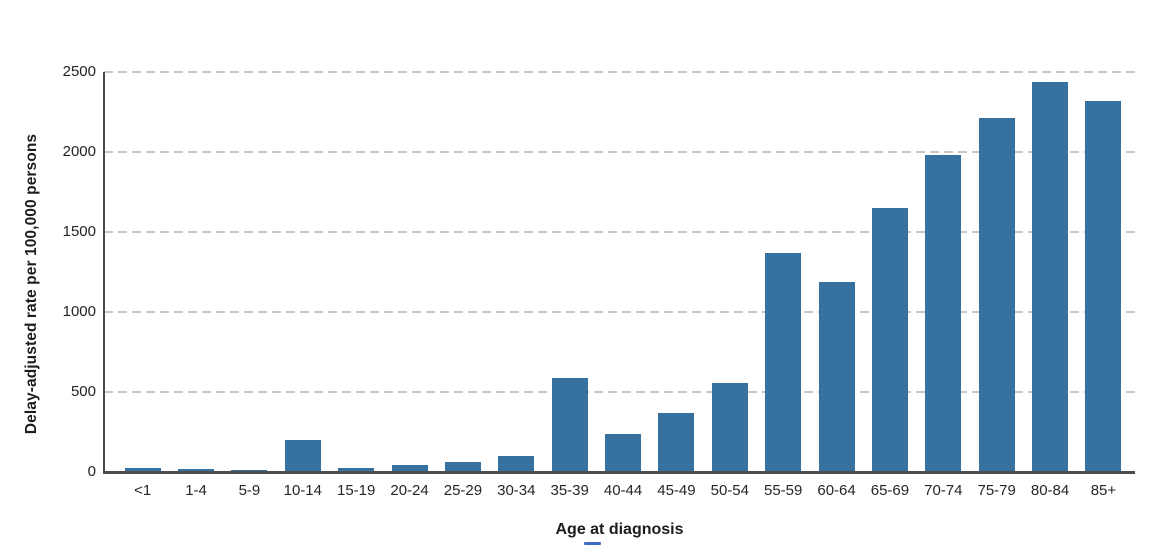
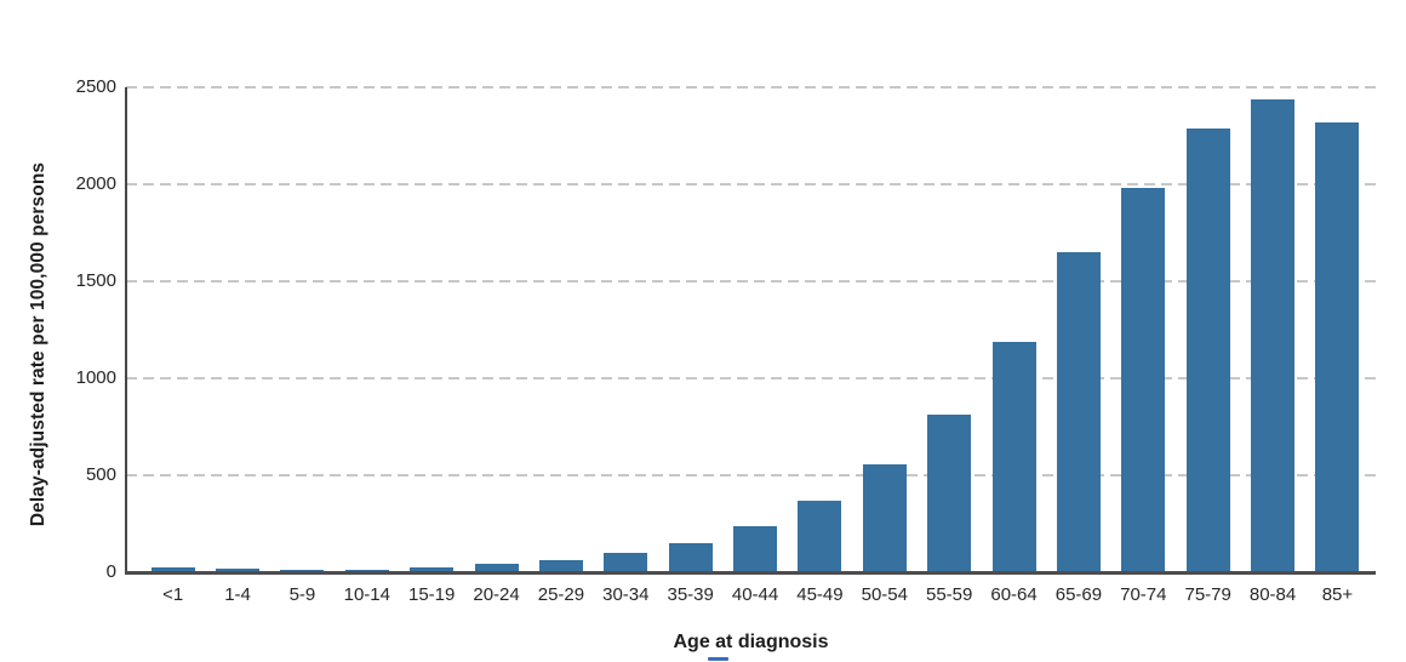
10-14: 200 -> 20
35-39: 590 -> 150
55-59: 1370 -> 810
75-79: 2210 -> 2290
